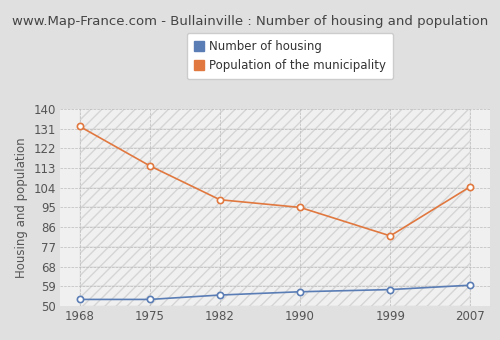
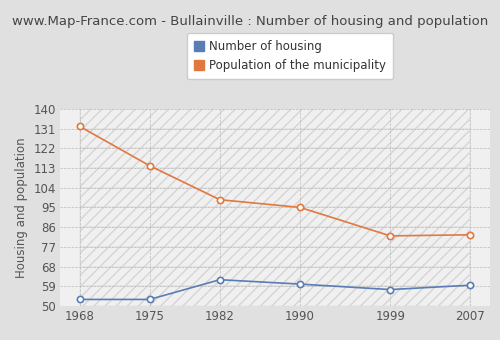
Number of housing/1982: 55.0 -> 62.0
Number of housing/1990: 56.5 -> 60.0
Population of the municipality/2007: 104.5 -> 82.5
